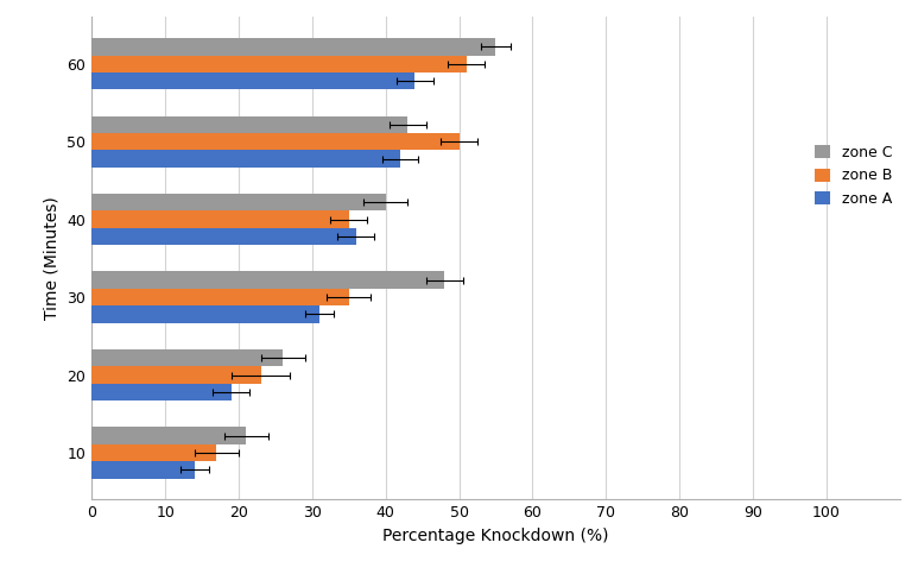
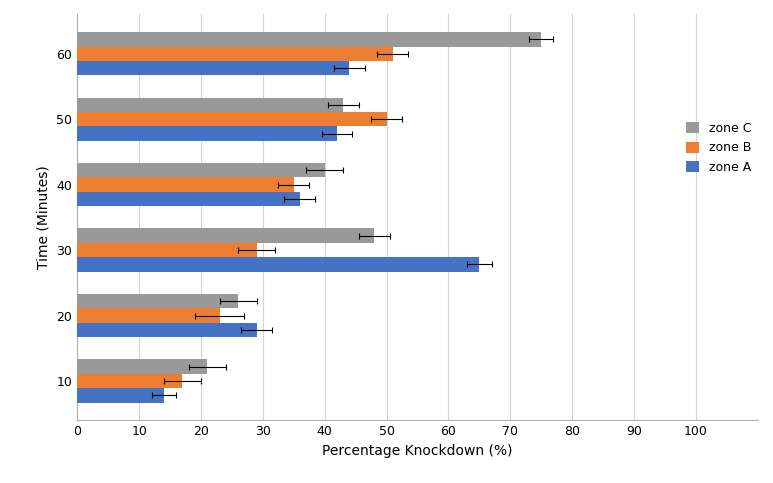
zone C/60: 55 -> 75
zone B/30: 35 -> 29
zone A/30: 31 -> 65
zone A/20: 19 -> 29
